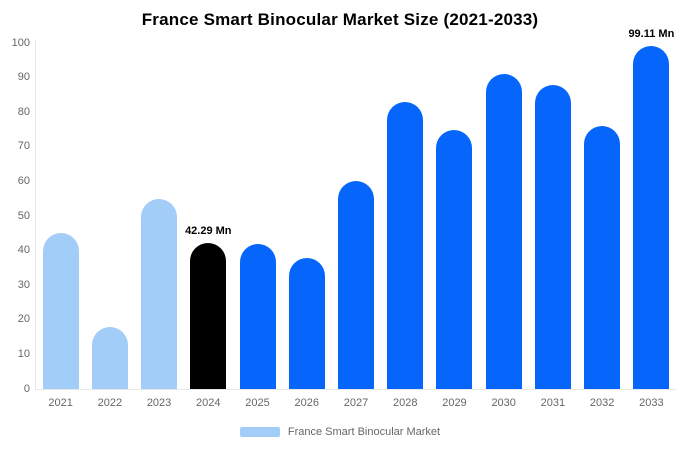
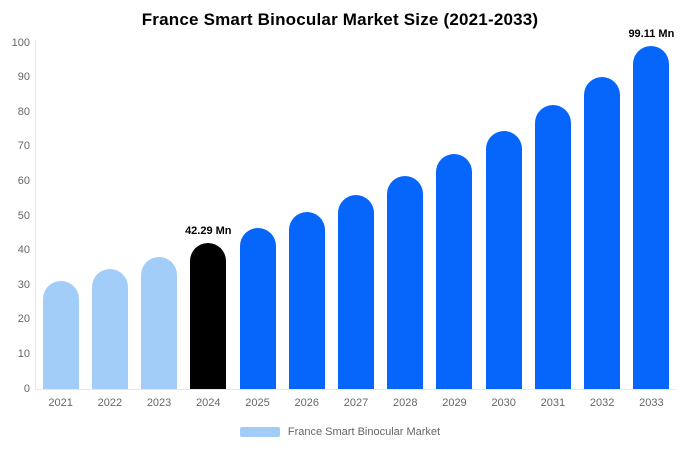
2021: 45 -> 31
2022: 18 -> 35
2023: 55 -> 38
2025: 42 -> 46
2026: 38 -> 51
2027: 60 -> 56
2028: 83 -> 62
2029: 75 -> 68
2030: 91 -> 75
2031: 88 -> 82
2032: 76 -> 90
